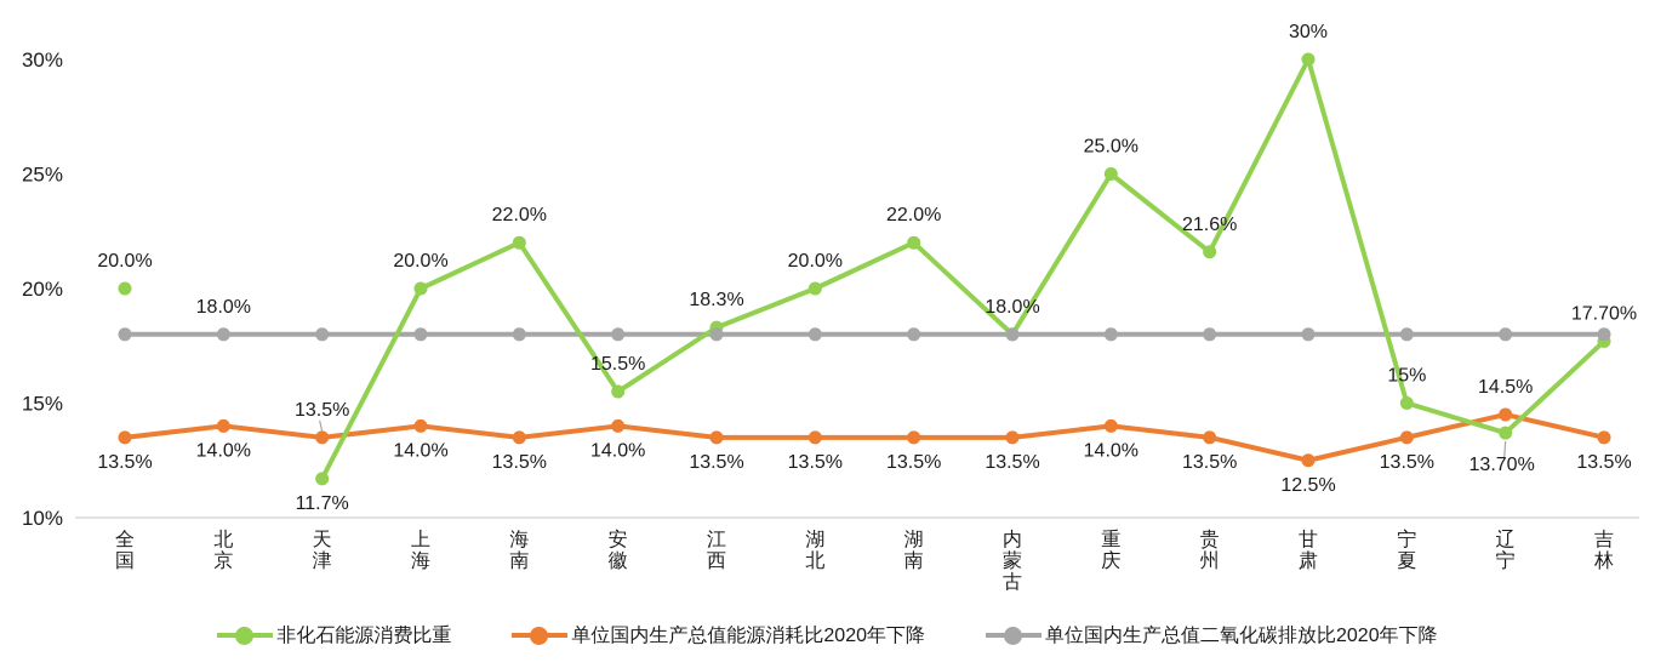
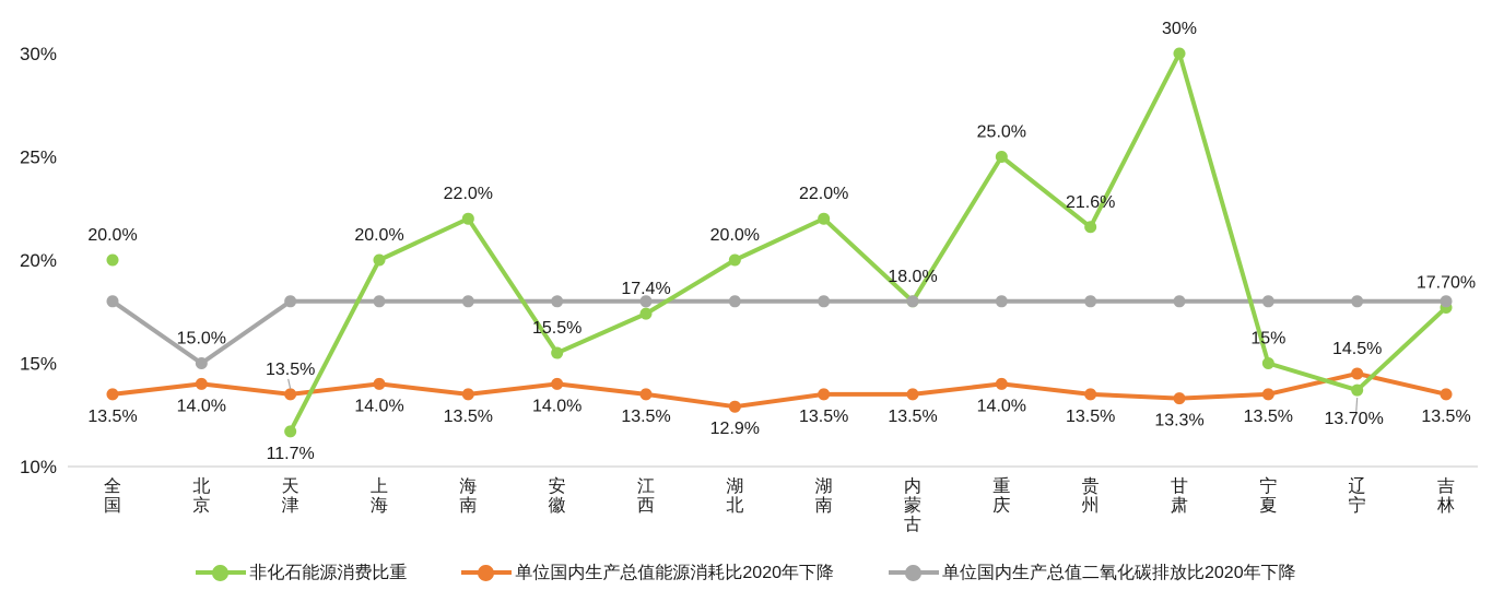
单位国内生产总值二氧化碳排放比2020年下降/北京: 18.0% -> 15.0%
非化石能源消费比重/江西: 18.3% -> 17.4%
单位国内生产总值能源消耗比2020年下降/湖北: 13.5% -> 12.9%
单位国内生产总值能源消耗比2020年下降/甘肃: 12.5% -> 13.3%
